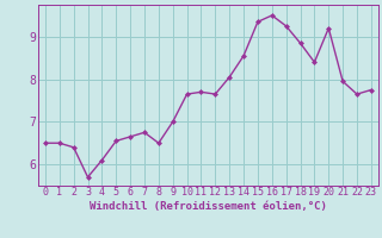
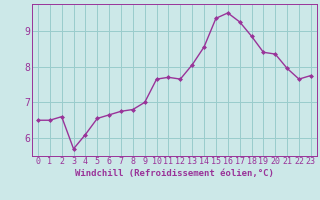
2: 6.40 -> 6.60
8: 6.50 -> 6.80
20: 9.20 -> 8.35
